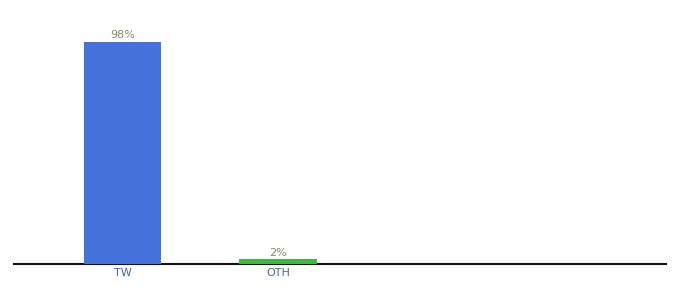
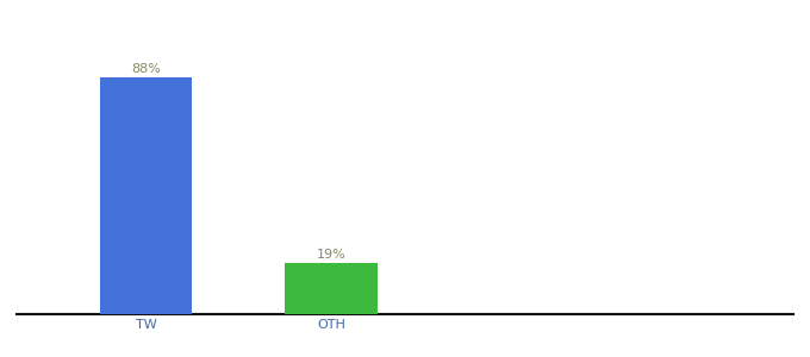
TW: 98% -> 88%
OTH: 2% -> 19%
